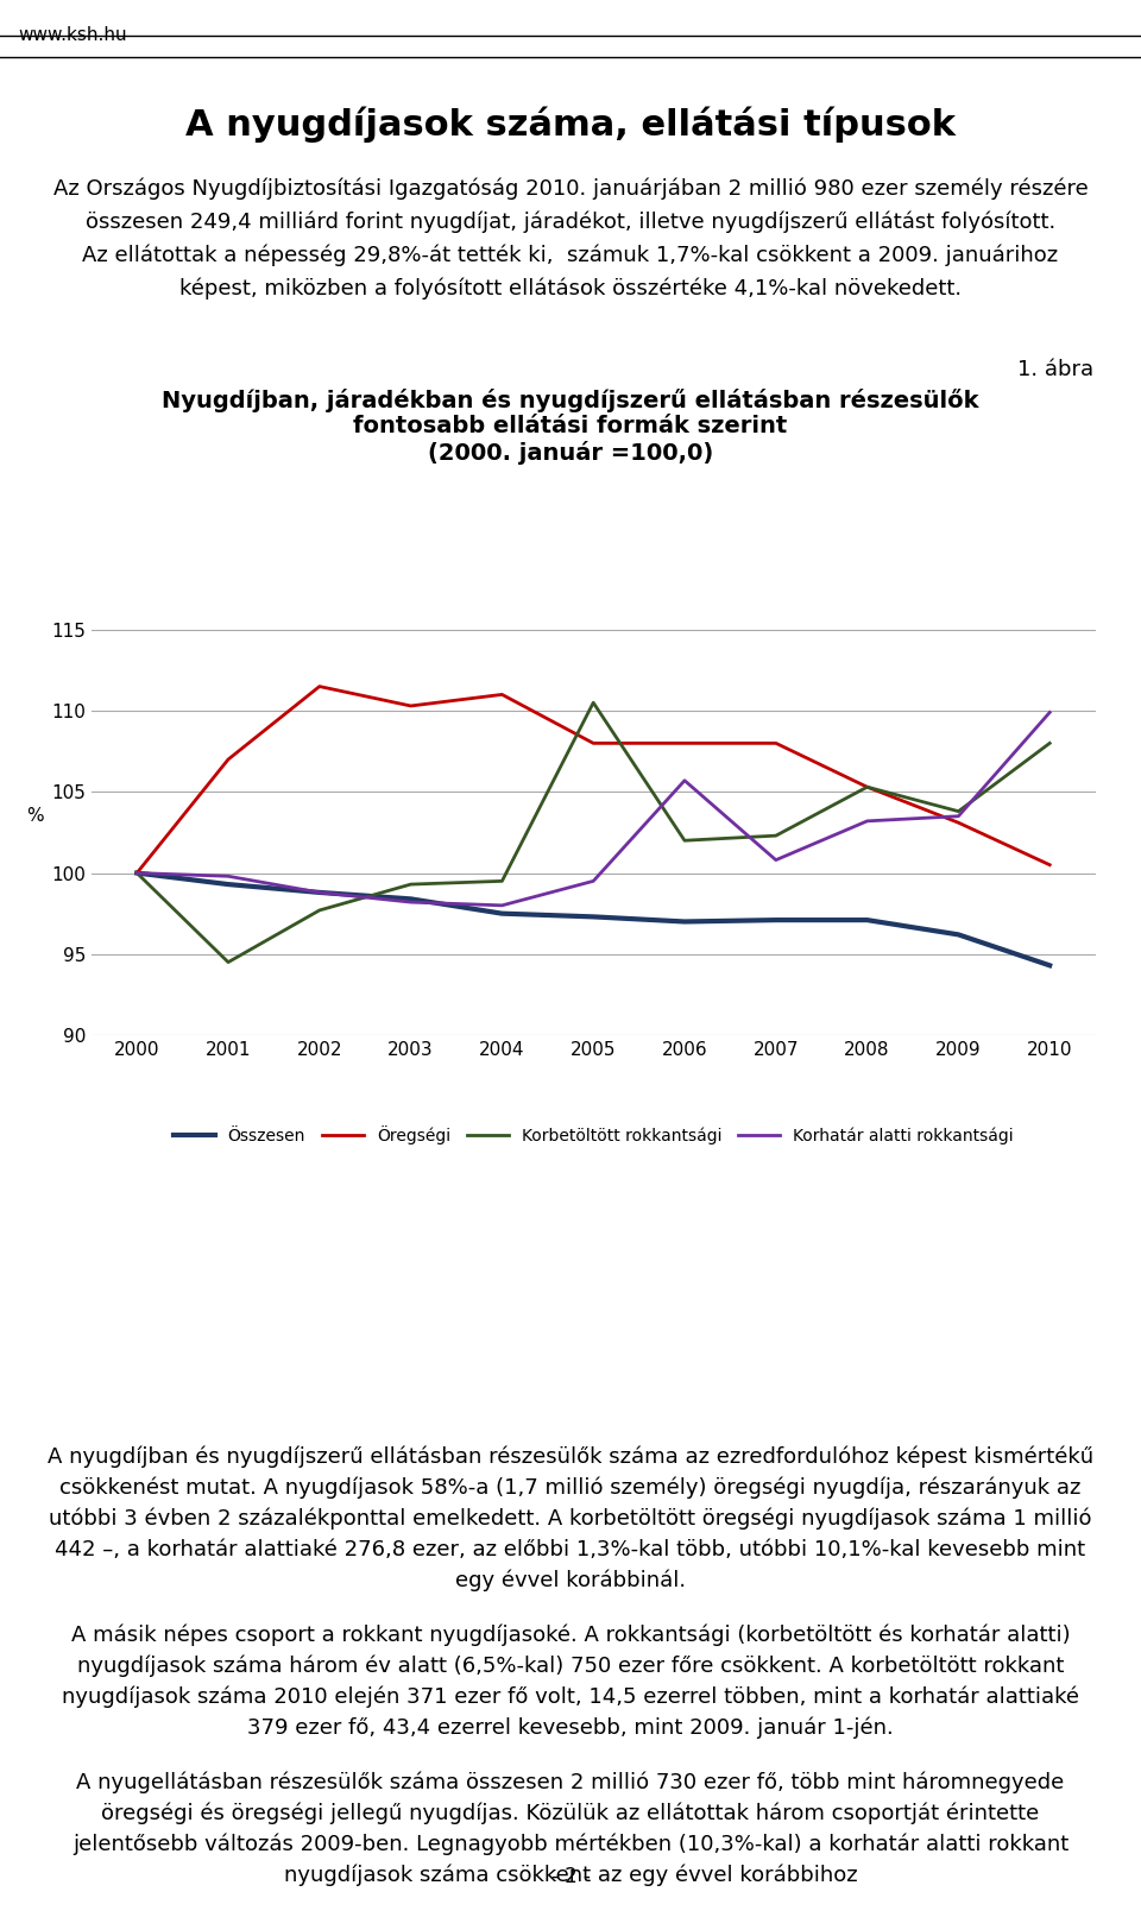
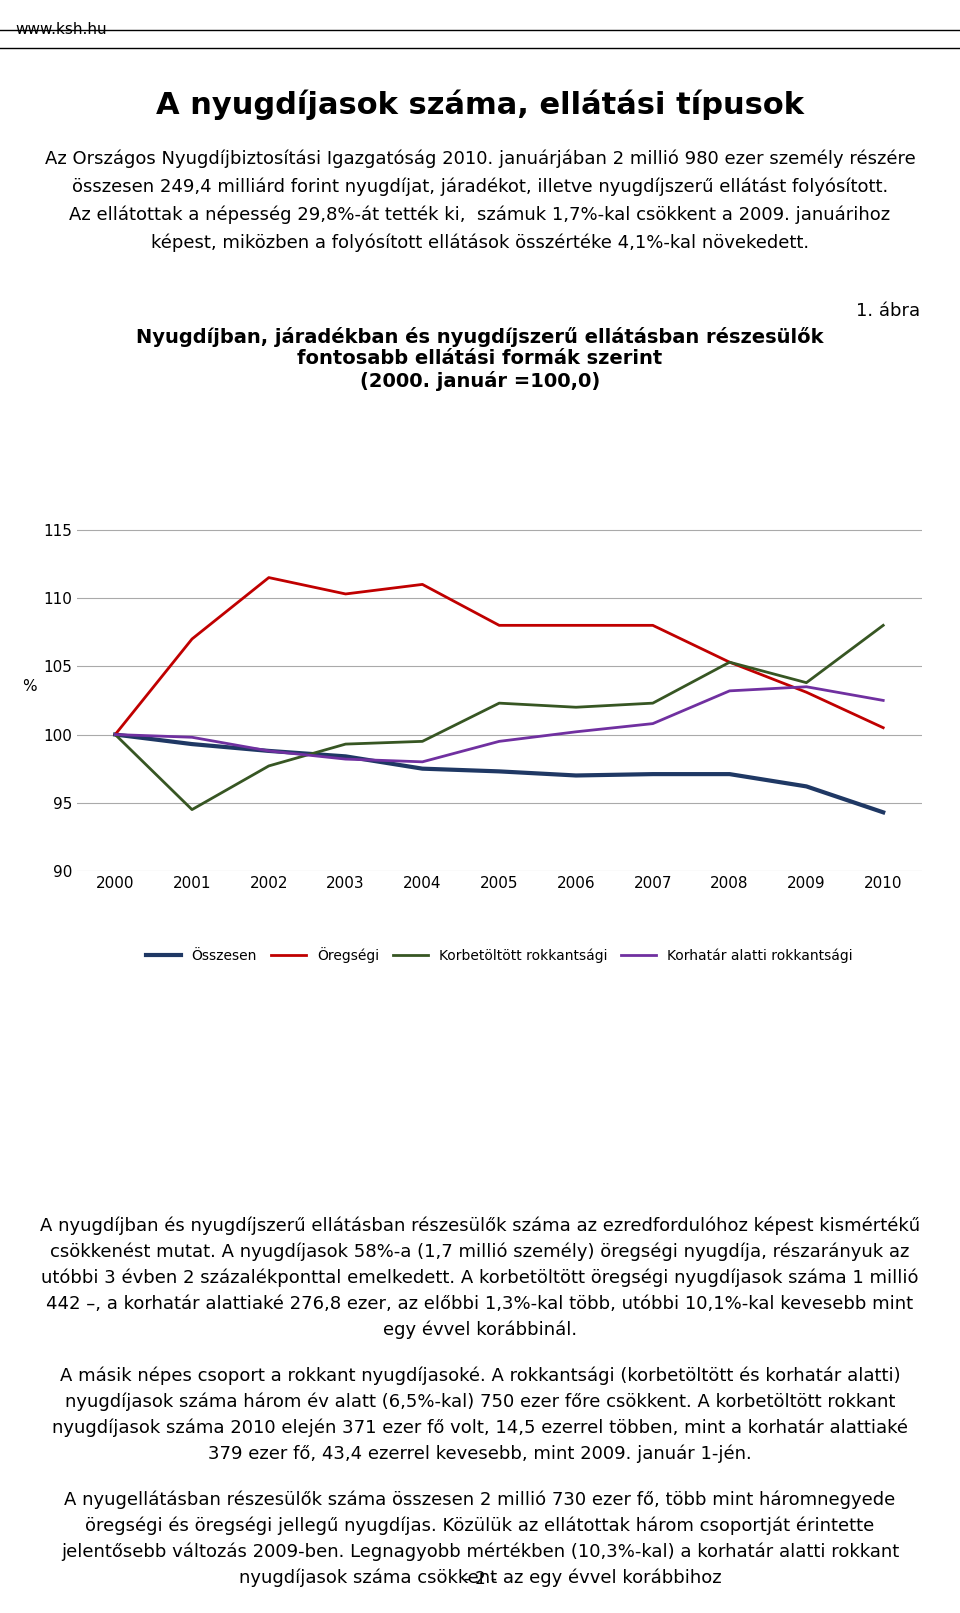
Korbetöltött rokkantsági/2005: 110.5 -> 102.3
Korhatár alatti rokkantsági/2006: 105.7 -> 100.2
Korhatár alatti rokkantsági/2010: 109.9 -> 102.5
